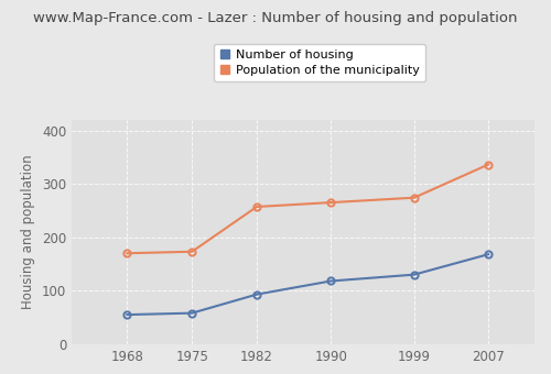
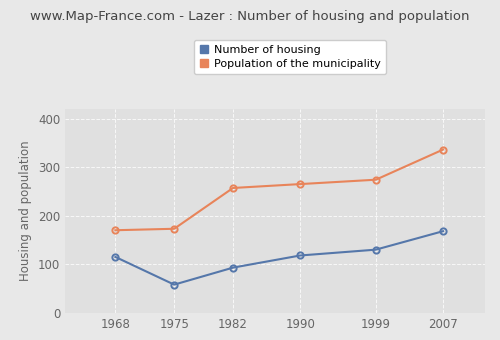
Number of housing/1968: 55 -> 115
